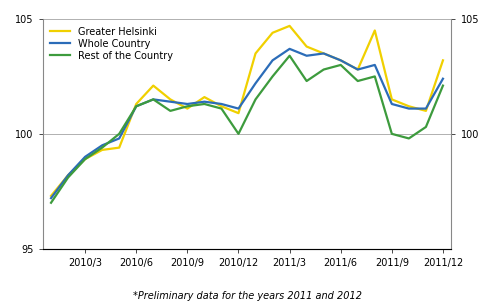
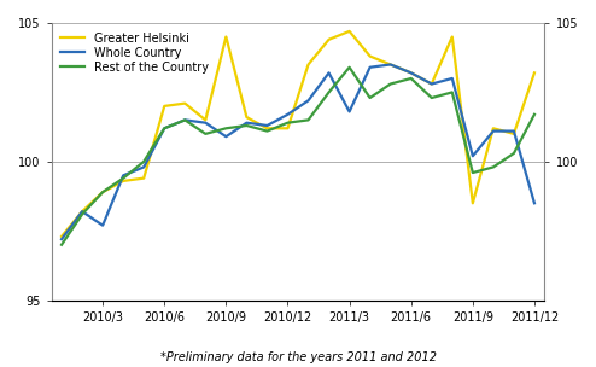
Whole Country/2010/3: 99.0 -> 97.7
Greater Helsinki/2010/6: 101.3 -> 102.0
Greater Helsinki/2010/9: 101.1 -> 104.5
Whole Country/2010/9: 101.3 -> 100.9
Greater Helsinki/2010/12: 100.9 -> 101.2
Whole Country/2010/12: 101.1 -> 101.7
Rest of the Country/2010/12: 100.0 -> 101.4
Whole Country/2011/3: 103.7 -> 101.8
Greater Helsinki/2011/9: 101.5 -> 98.5
Whole Country/2011/9: 101.3 -> 100.2
Rest of the Country/2011/9: 100.0 -> 99.6
Whole Country/2011/12: 102.4 -> 98.5
Rest of the Country/2011/12: 102.1 -> 101.7
